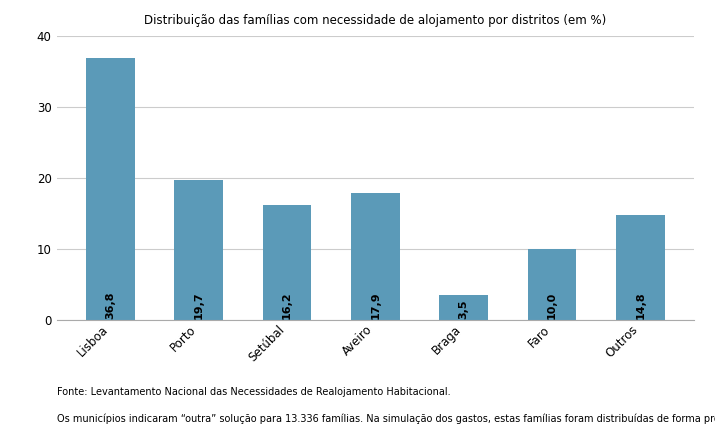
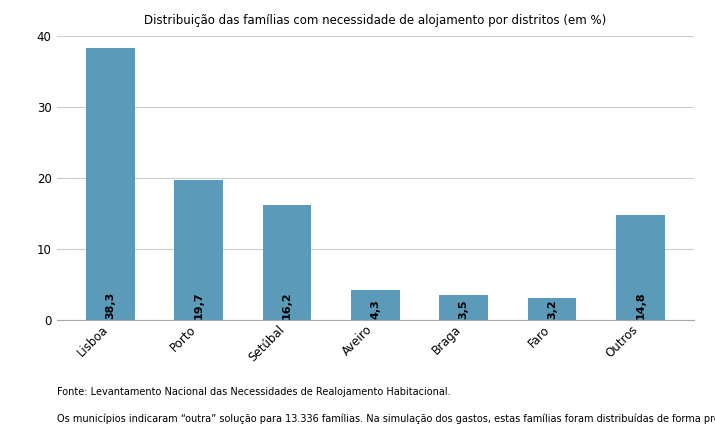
Lisboa: 36,8 -> 38,3
Aveiro: 17,9 -> 4,3
Faro: 10,0 -> 3,2
